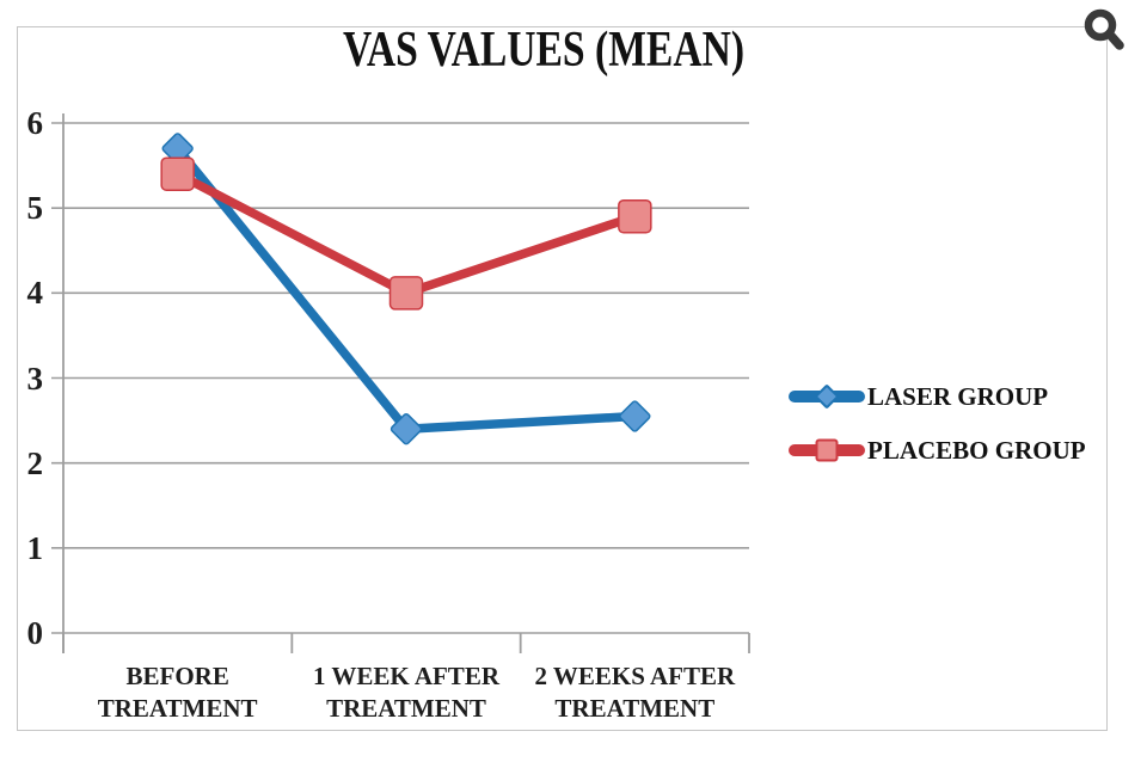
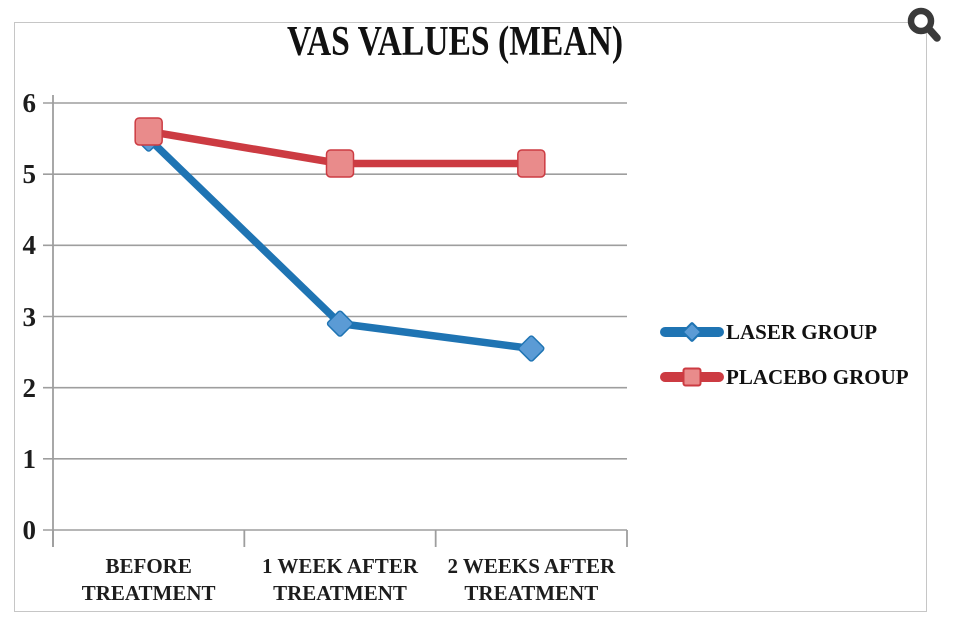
LASER GROUP/BEFORE TREATMENT: 5.7 -> 5.5
PLACEBO GROUP/BEFORE TREATMENT: 5.4 -> 5.6
LASER GROUP/1 WEEK AFTER TREATMENT: 2.4 -> 2.9
PLACEBO GROUP/1 WEEK AFTER TREATMENT: 4.0 -> 5.2
PLACEBO GROUP/2 WEEKS AFTER TREATMENT: 4.9 -> 5.2
